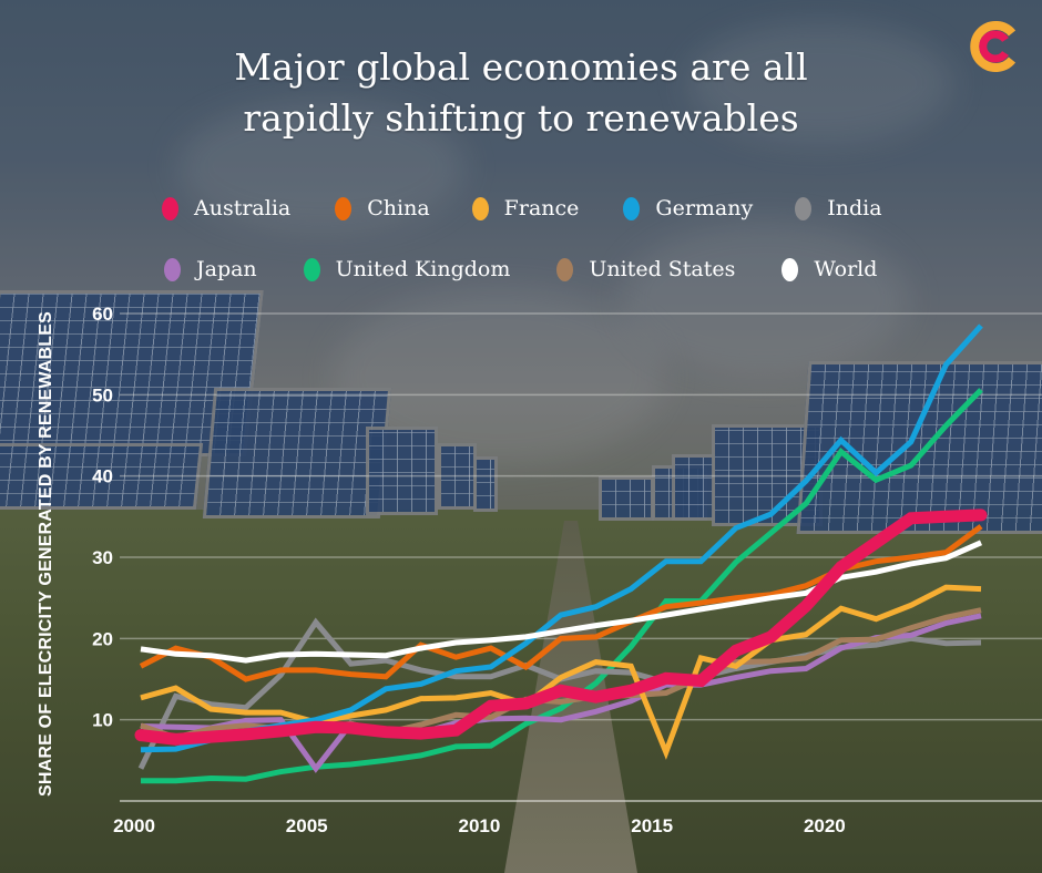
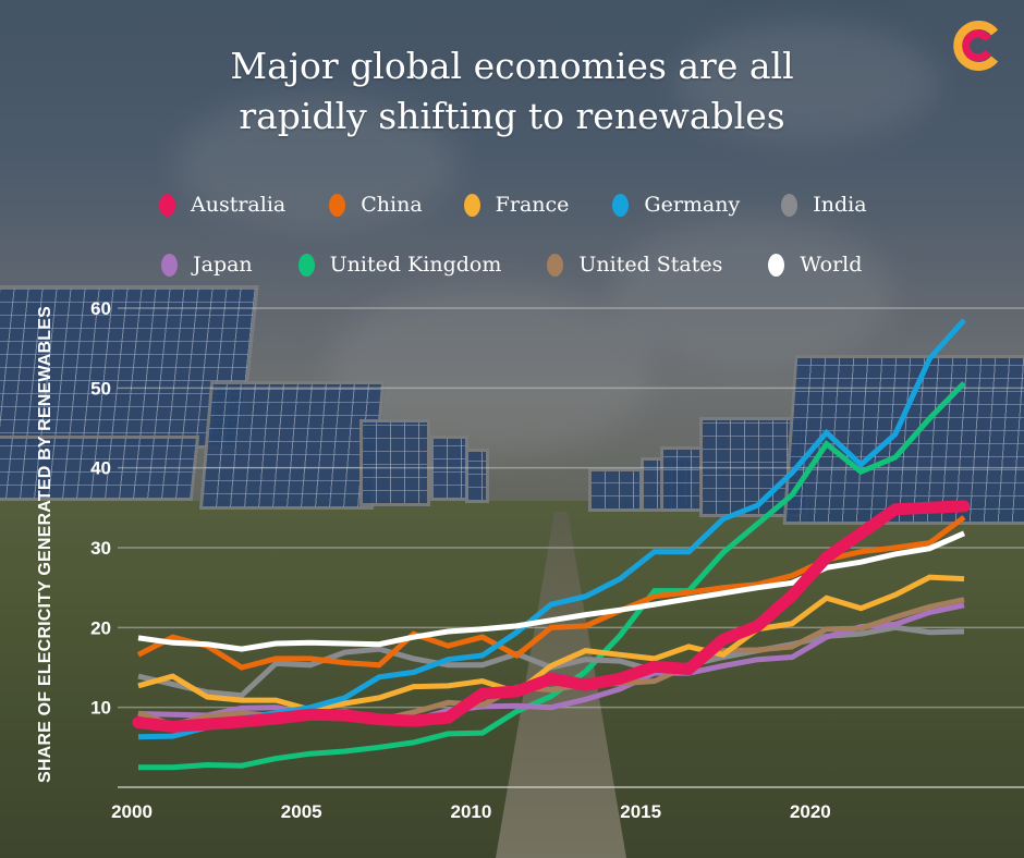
India/2000: 4 -> 14
India/2005: 22 -> 15
Japan/2005: 4 -> 9
France/2015: 6 -> 16
